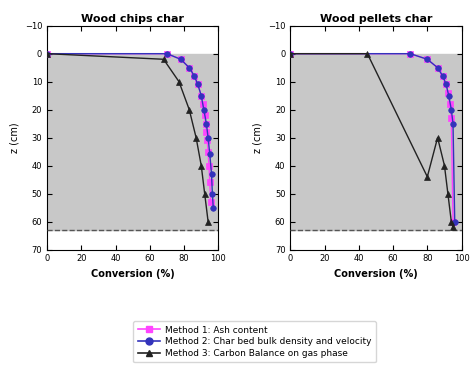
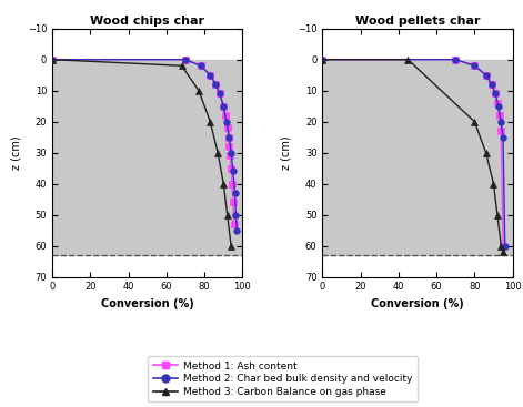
Wood pellets char/Method 3: Carbon Balance on gas phase/80: 44 -> 20
